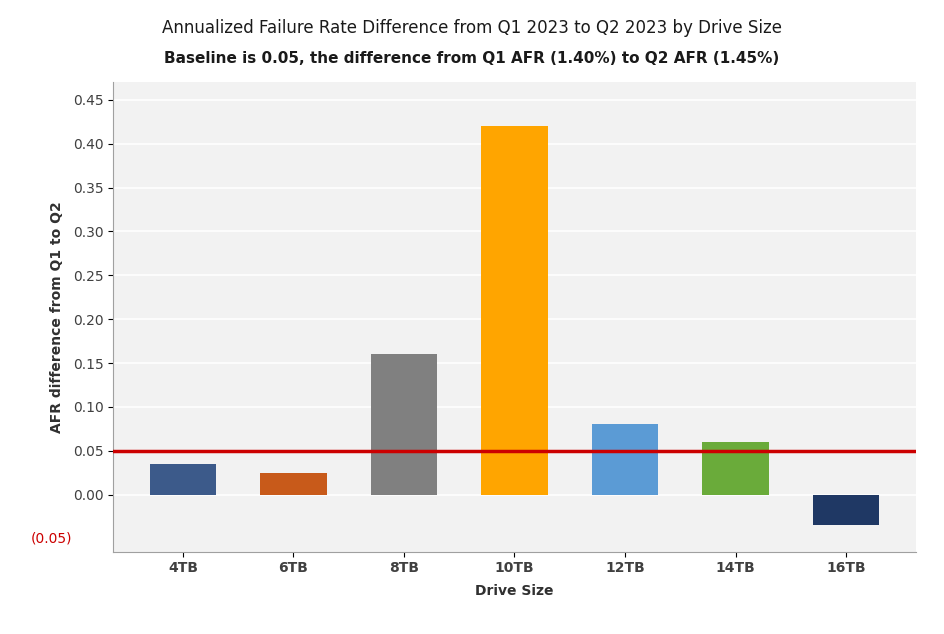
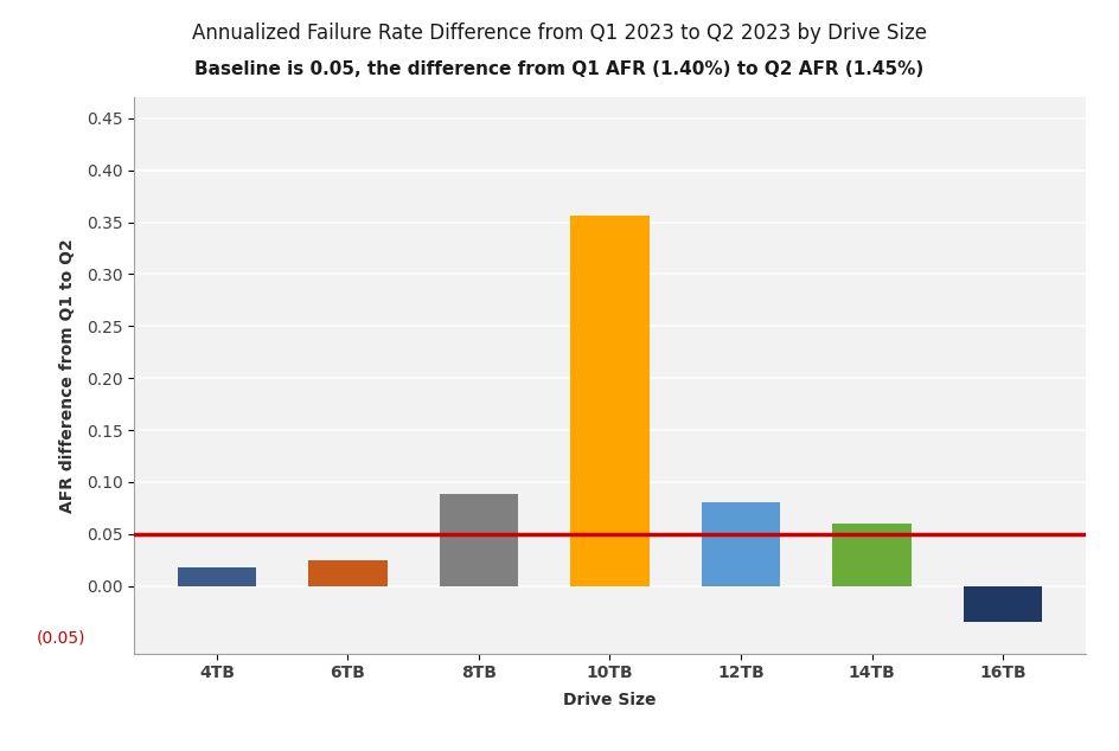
4TB: 0.035 -> 0.018
8TB: 0.160 -> 0.088
10TB: 0.420 -> 0.356
